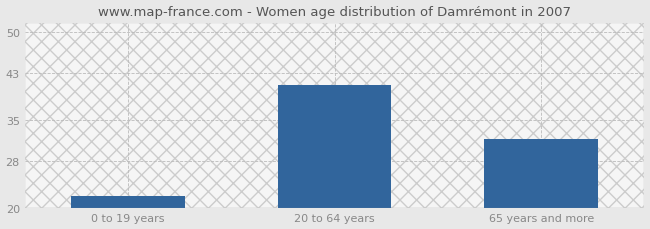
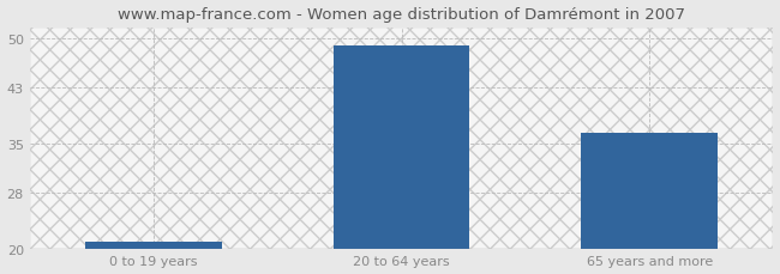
0 to 19 years: 22.0 -> 21.0
20 to 64 years: 41.0 -> 49.0
65 years and more: 31.8 -> 36.5
